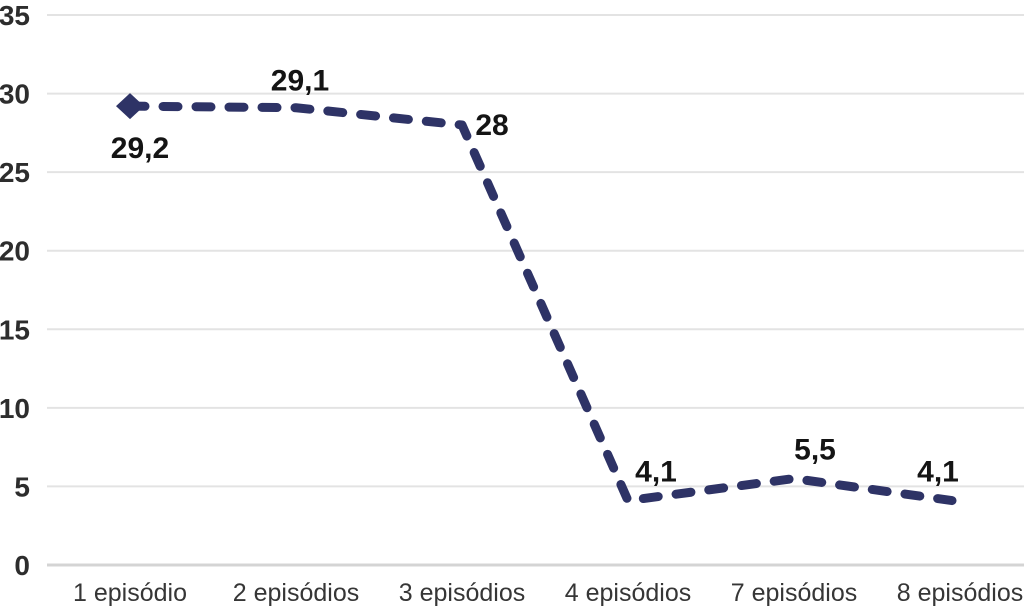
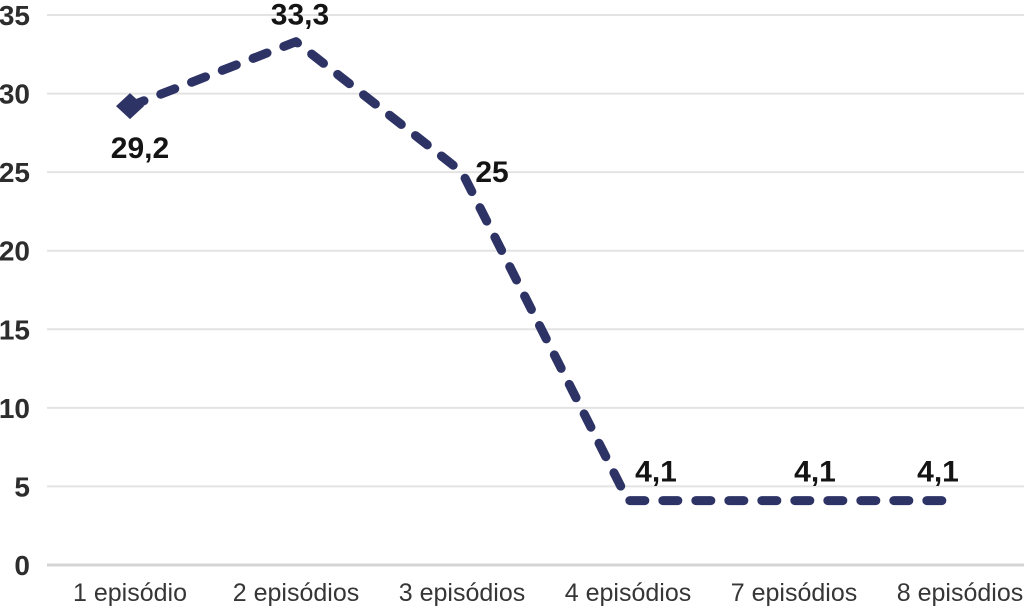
2 episódios: 29,1 -> 33,3
3 episódios: 28 -> 25
7 episódios: 5,5 -> 4,1
